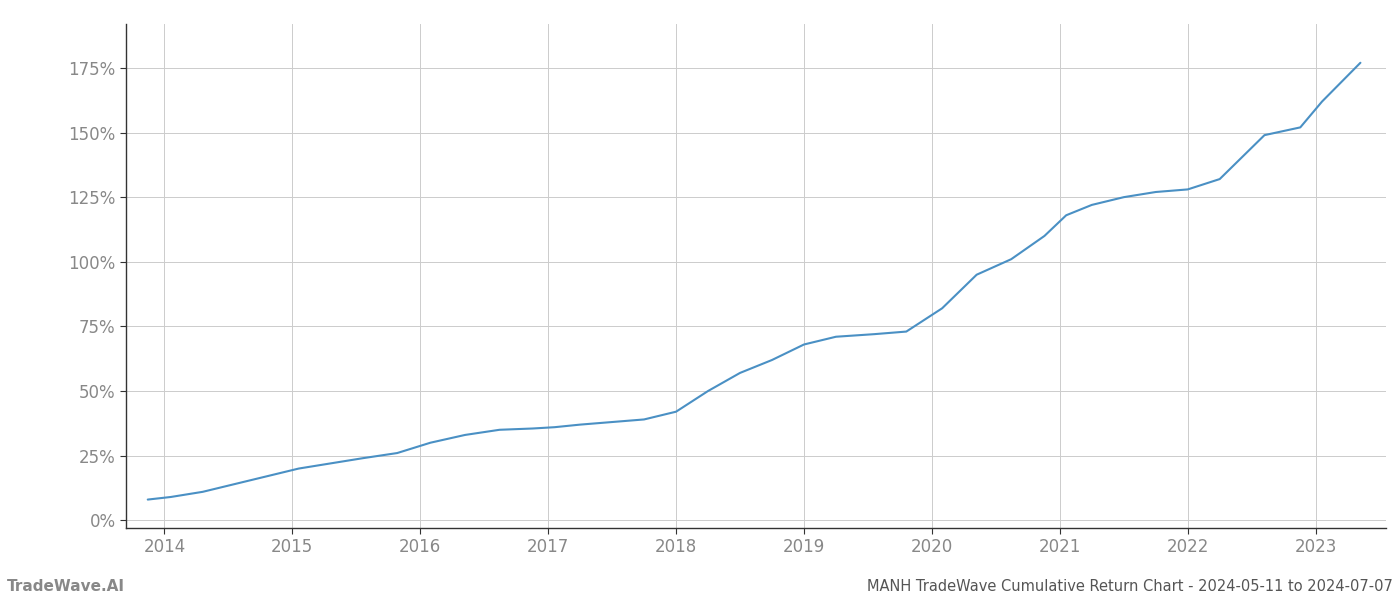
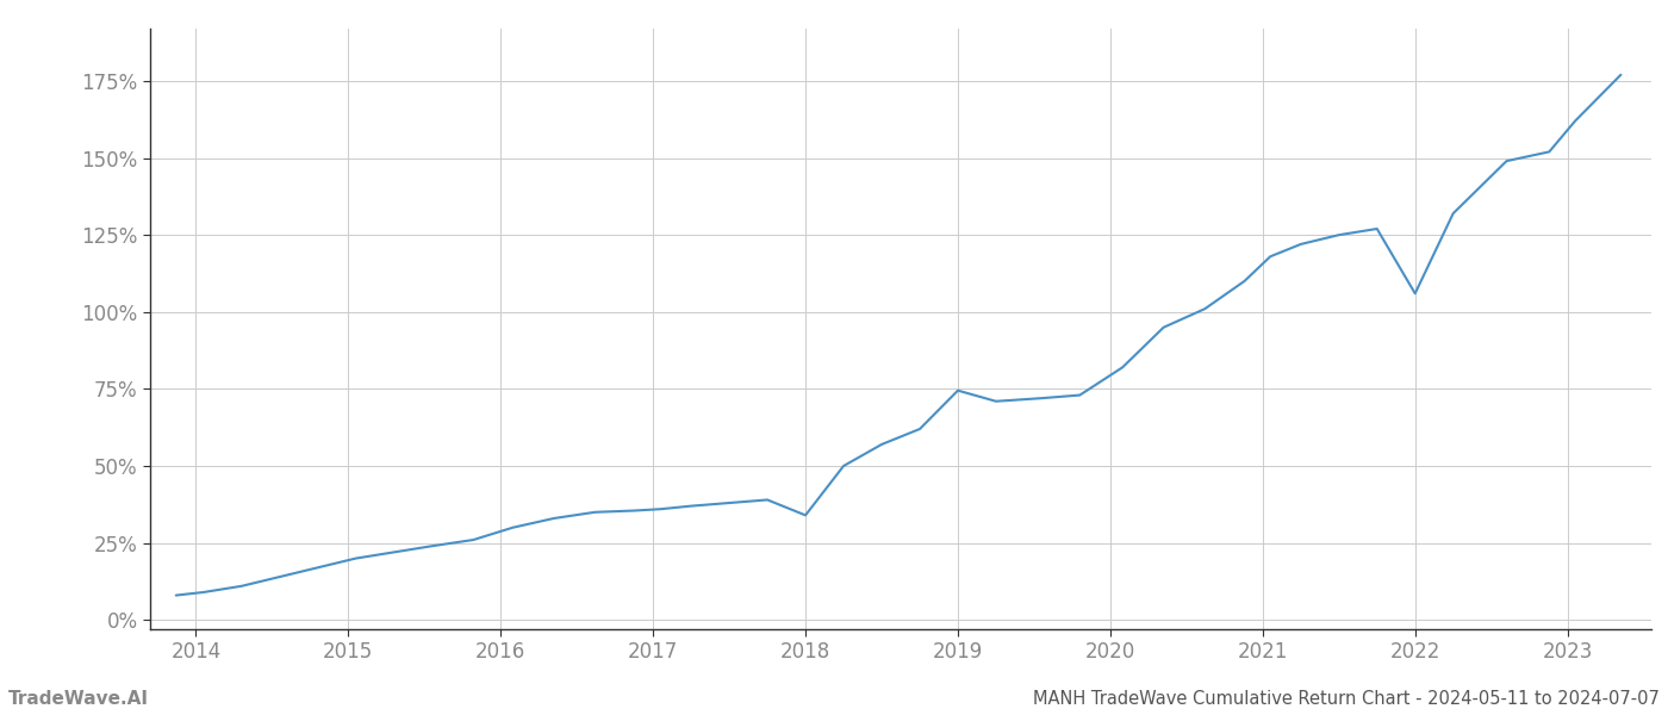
2018: 42.0% -> 34.0%
2019: 68.0% -> 74.5%
2022: 128.0% -> 106.0%
